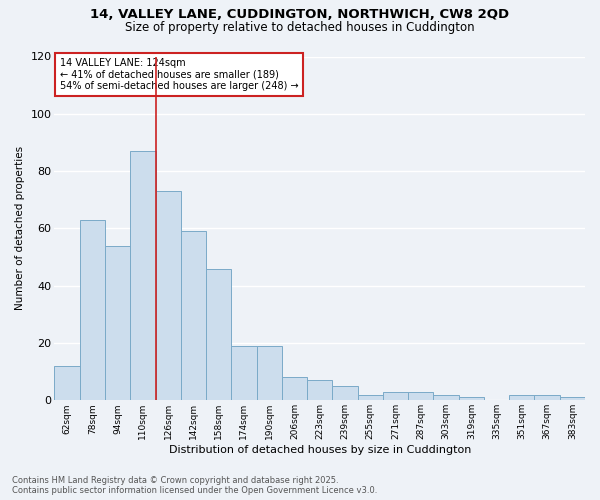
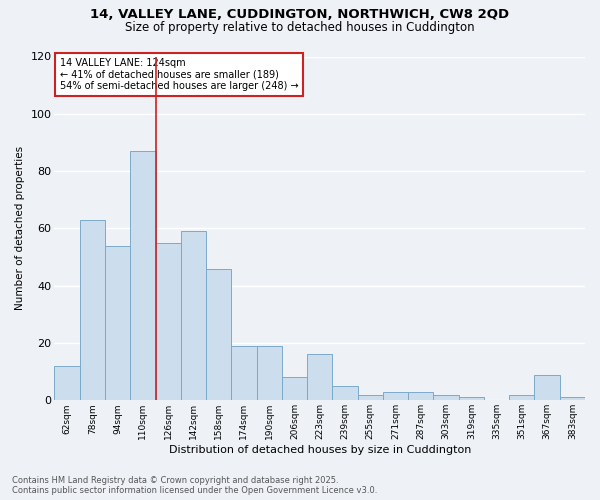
126sqm: 73 -> 55
223sqm: 7 -> 16
367sqm: 2 -> 9
